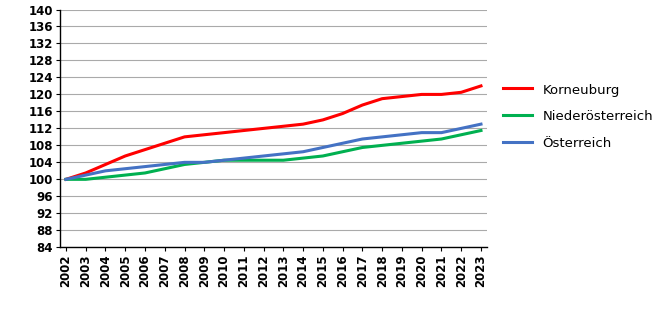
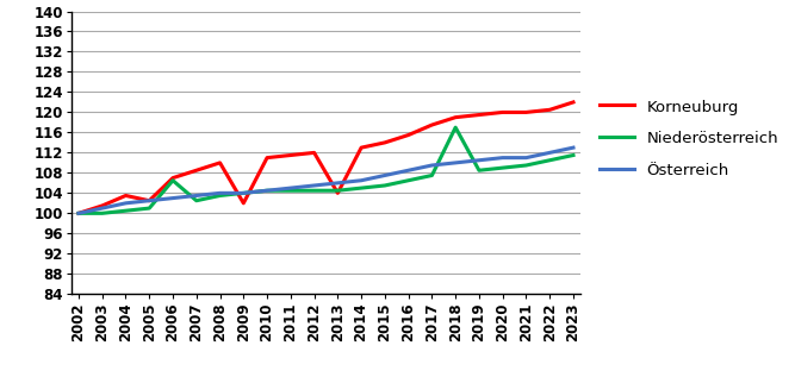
Korneuburg/2005: 105.5 -> 102.5
Niederösterreich/2006: 101.5 -> 106.5
Korneuburg/2009: 110.5 -> 102.0
Korneuburg/2013: 112.5 -> 104.0
Niederösterreich/2018: 108.0 -> 117.0
